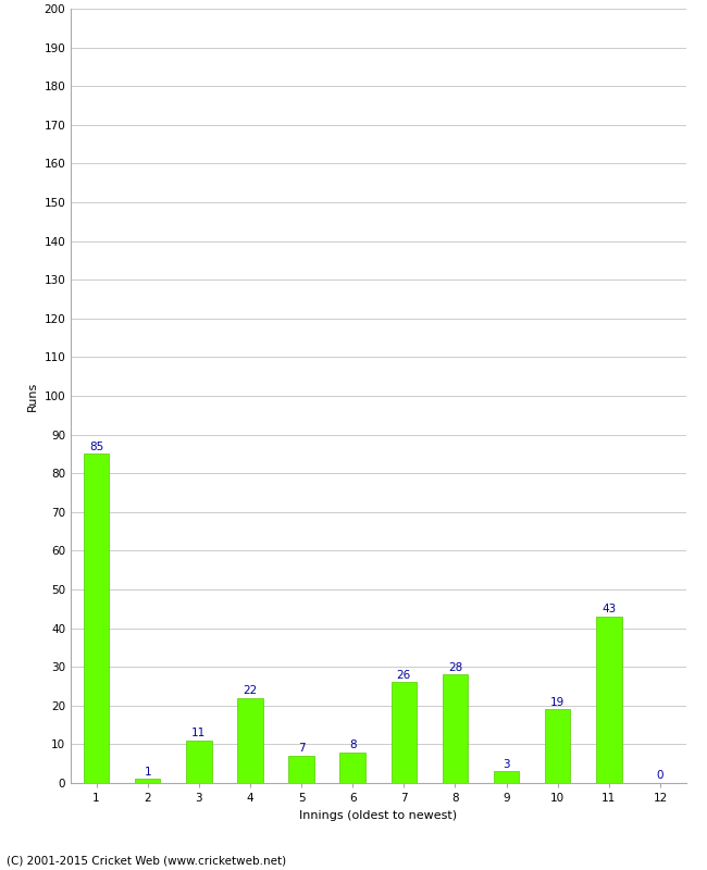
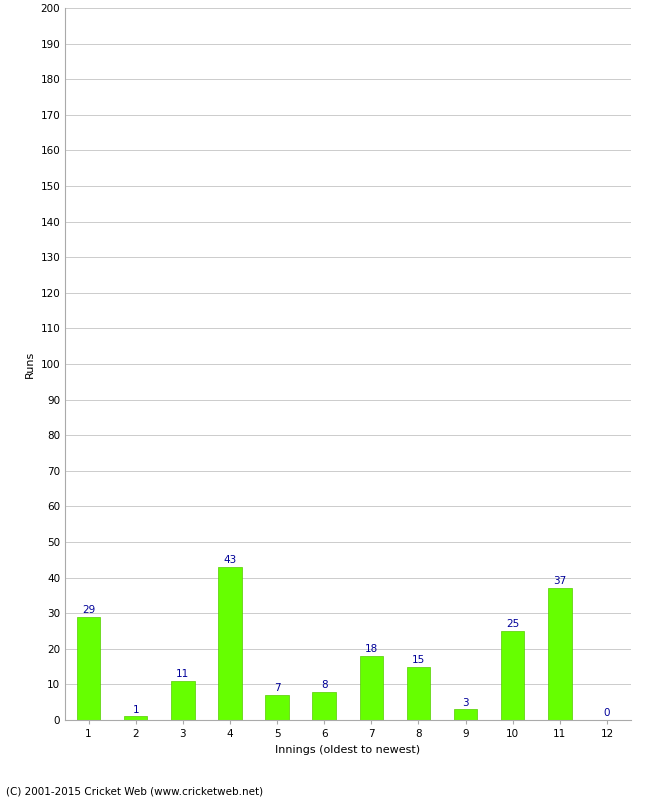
1: 85 -> 29
4: 22 -> 43
7: 26 -> 18
8: 28 -> 15
10: 19 -> 25
11: 43 -> 37
